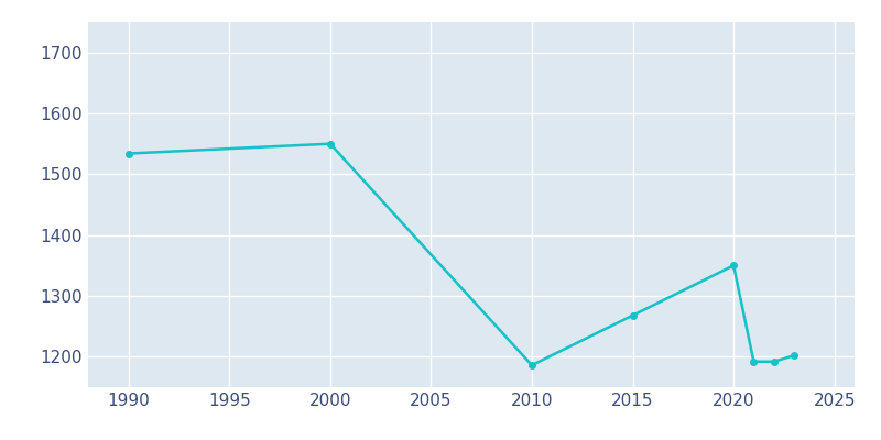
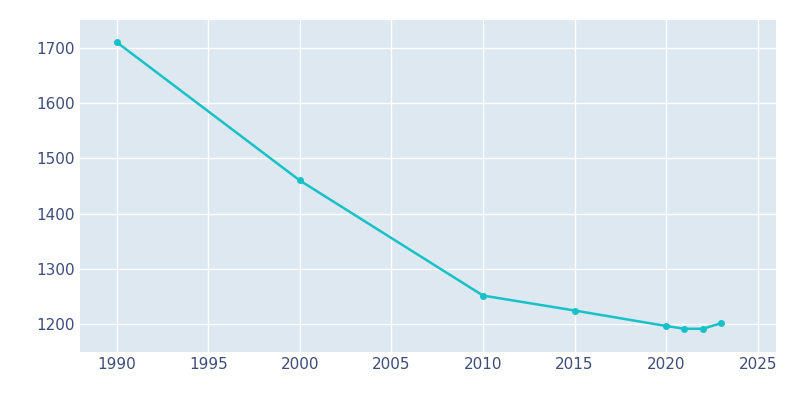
1990: 1534 -> 1710
2000: 1550 -> 1460
2010: 1186 -> 1252
2015: 1268 -> 1225
2020: 1350 -> 1197
